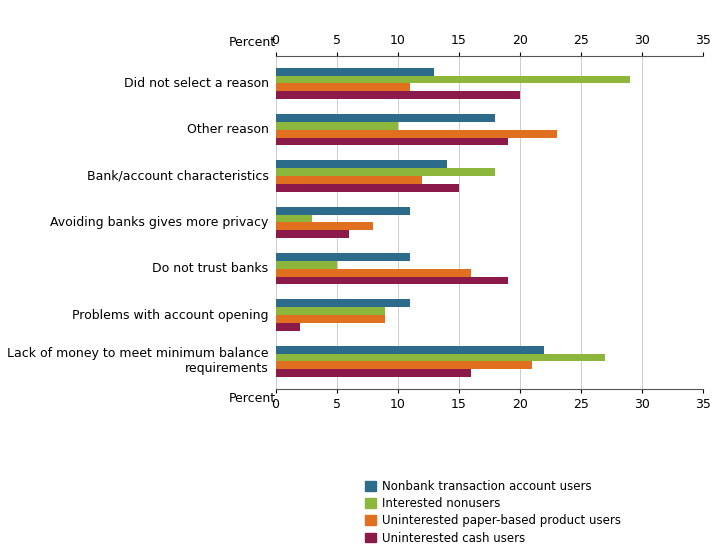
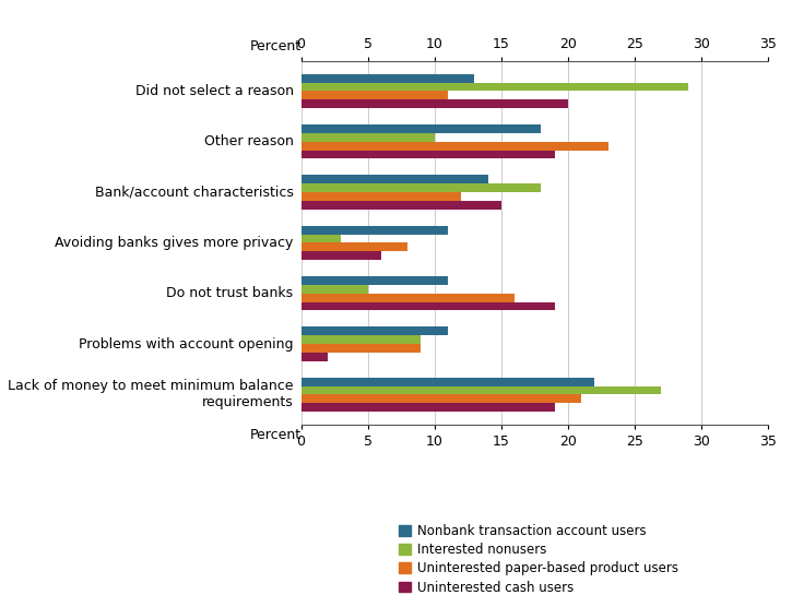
Uninterested cash users/Lack of money to meet minimum balance requirements: 16 -> 19
